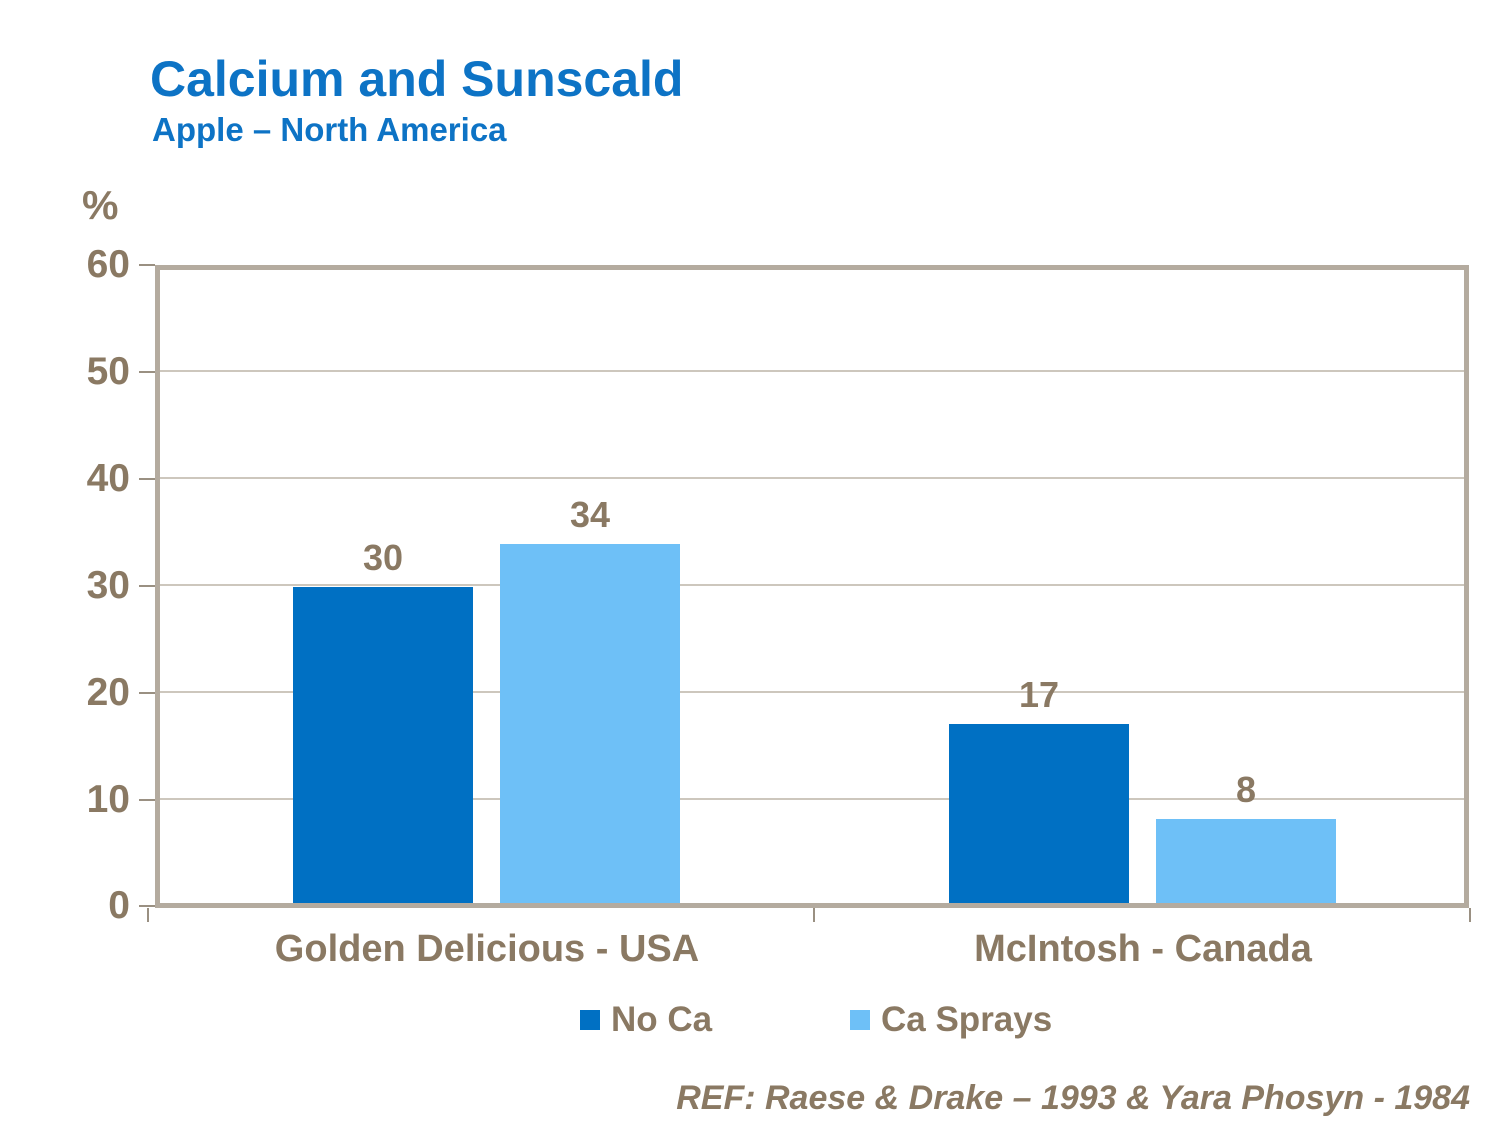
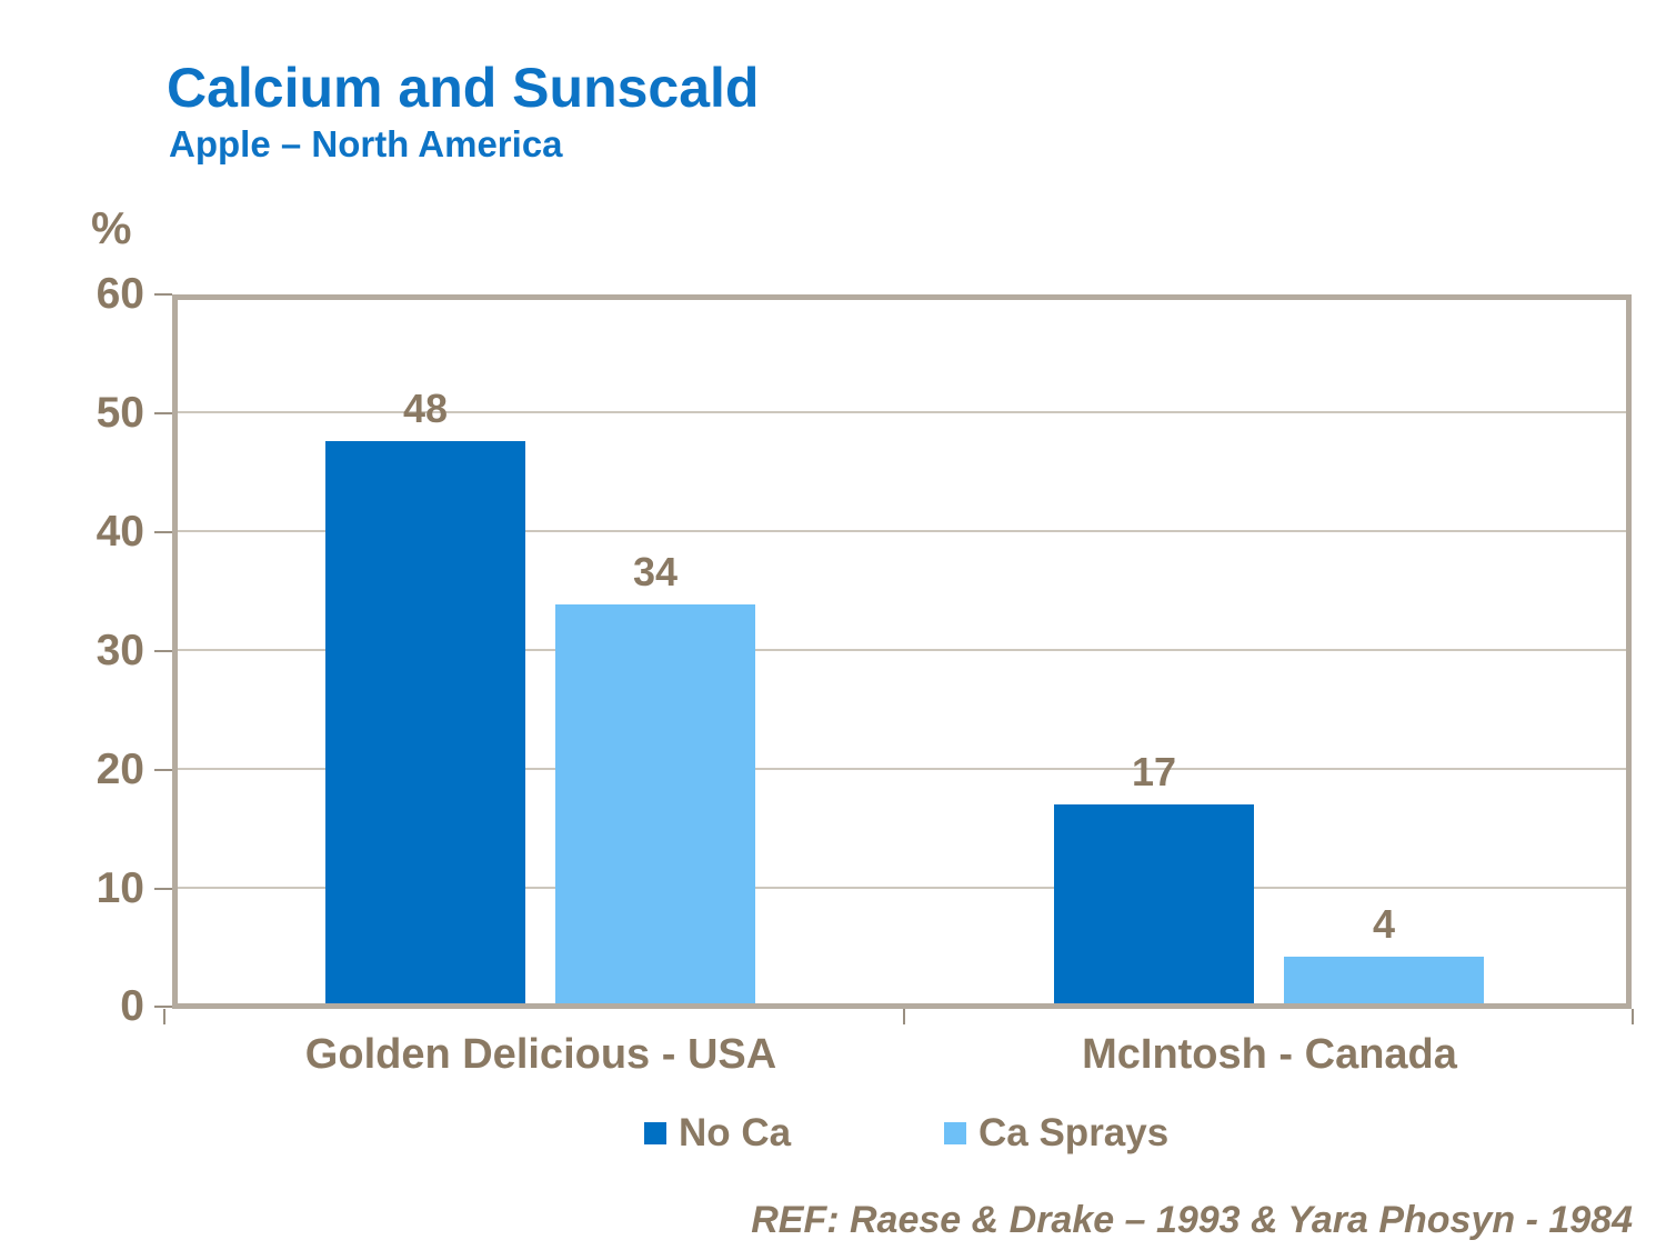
No Ca/Golden Delicious - USA: 30 -> 48
Ca Sprays/McIntosh - Canada: 8 -> 4
